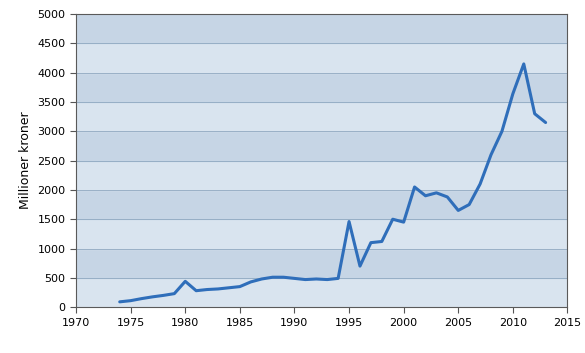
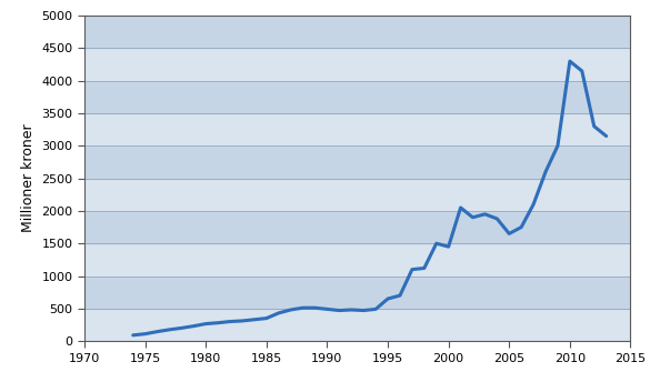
1980: 440 -> 260
1995: 1460 -> 650
2010: 3640 -> 4300
